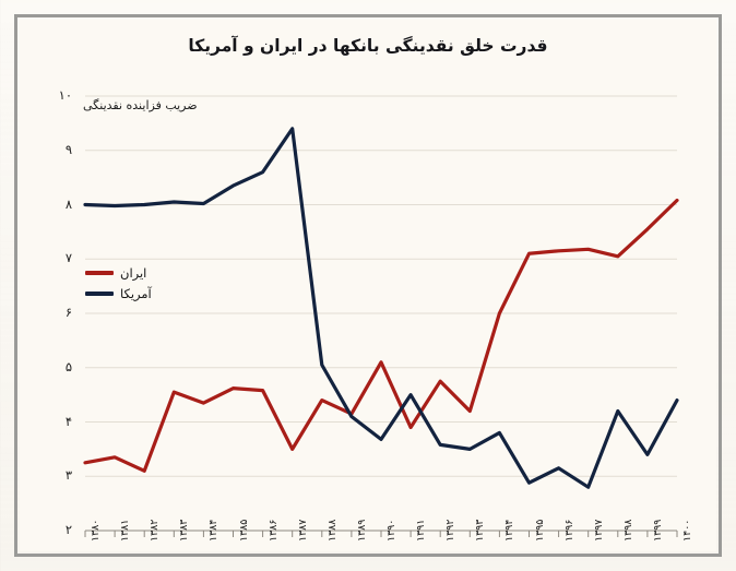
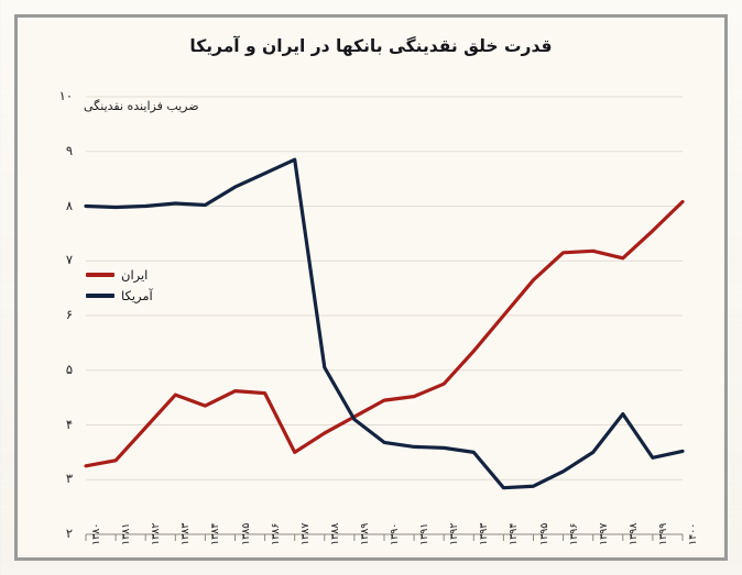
ایران/۱۳۸۲: 3.1 -> 4.0
آمریکا/۱۳۸۷: 9.4 -> 8.8
ایران/۱۳۸۸: 4.4 -> 3.9
ایران/۱۳۹۰: 5.1 -> 4.5
ایران/۱۳۹۱: 3.9 -> 4.5
آمریکا/۱۳۹۱: 4.5 -> 3.6
ایران/۱۳۹۳: 4.2 -> 5.3
آمریکا/۱۳۹۴: 3.8 -> 2.9
ایران/۱۳۹۵: 7.1 -> 6.7
آمریکا/۱۳۹۷: 2.8 -> 3.5
آمریکا/۱۴۰۰: 4.4 -> 3.5
